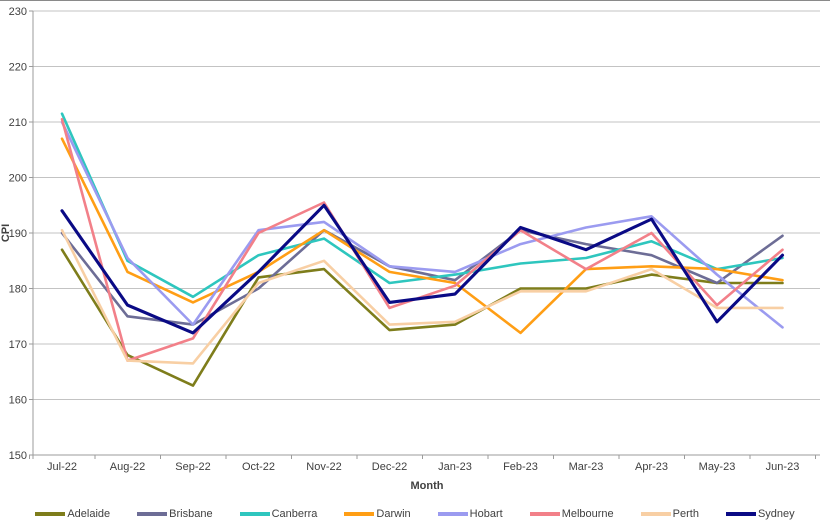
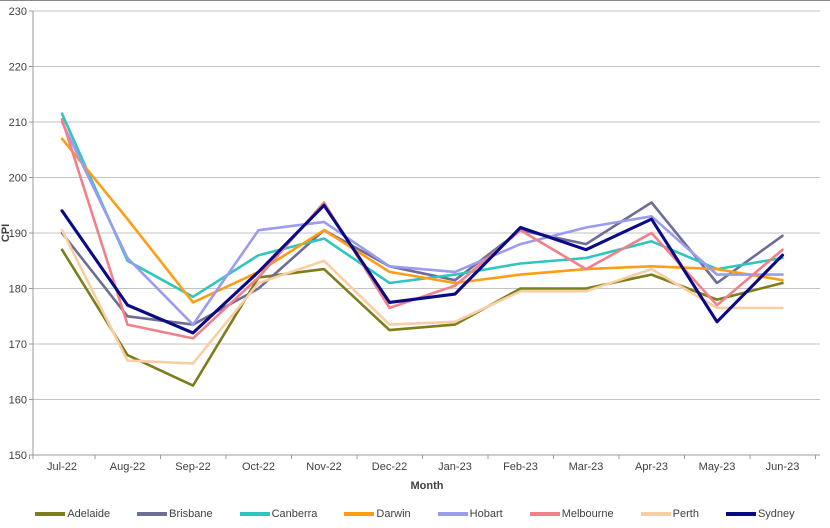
Darwin/Aug-22: 183 -> 192
Melbourne/Aug-22: 167 -> 174
Melbourne/Oct-22: 190 -> 182
Darwin/Feb-23: 172 -> 182
Brisbane/Apr-23: 186 -> 196
Adelaide/May-23: 181 -> 178
Hobart/Jun-23: 173 -> 182
